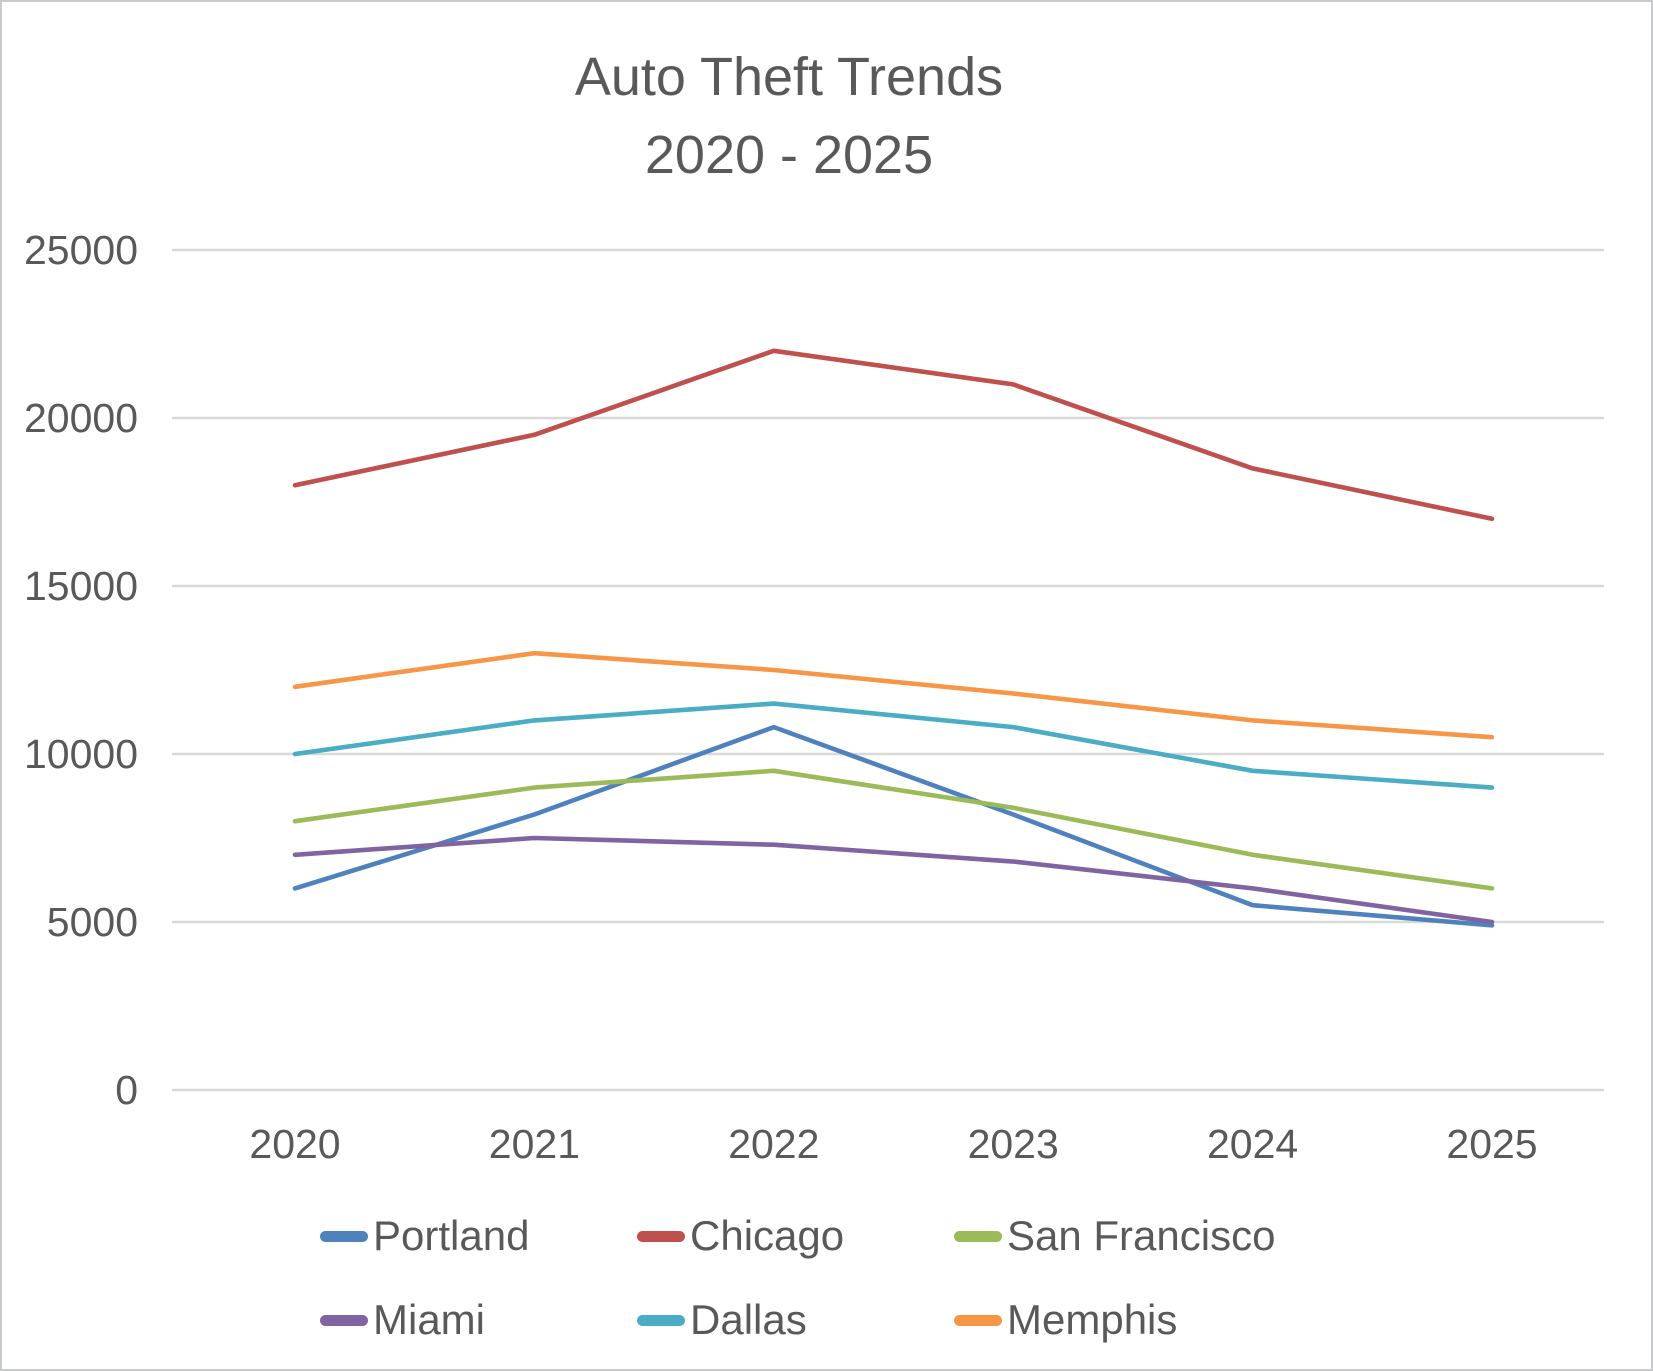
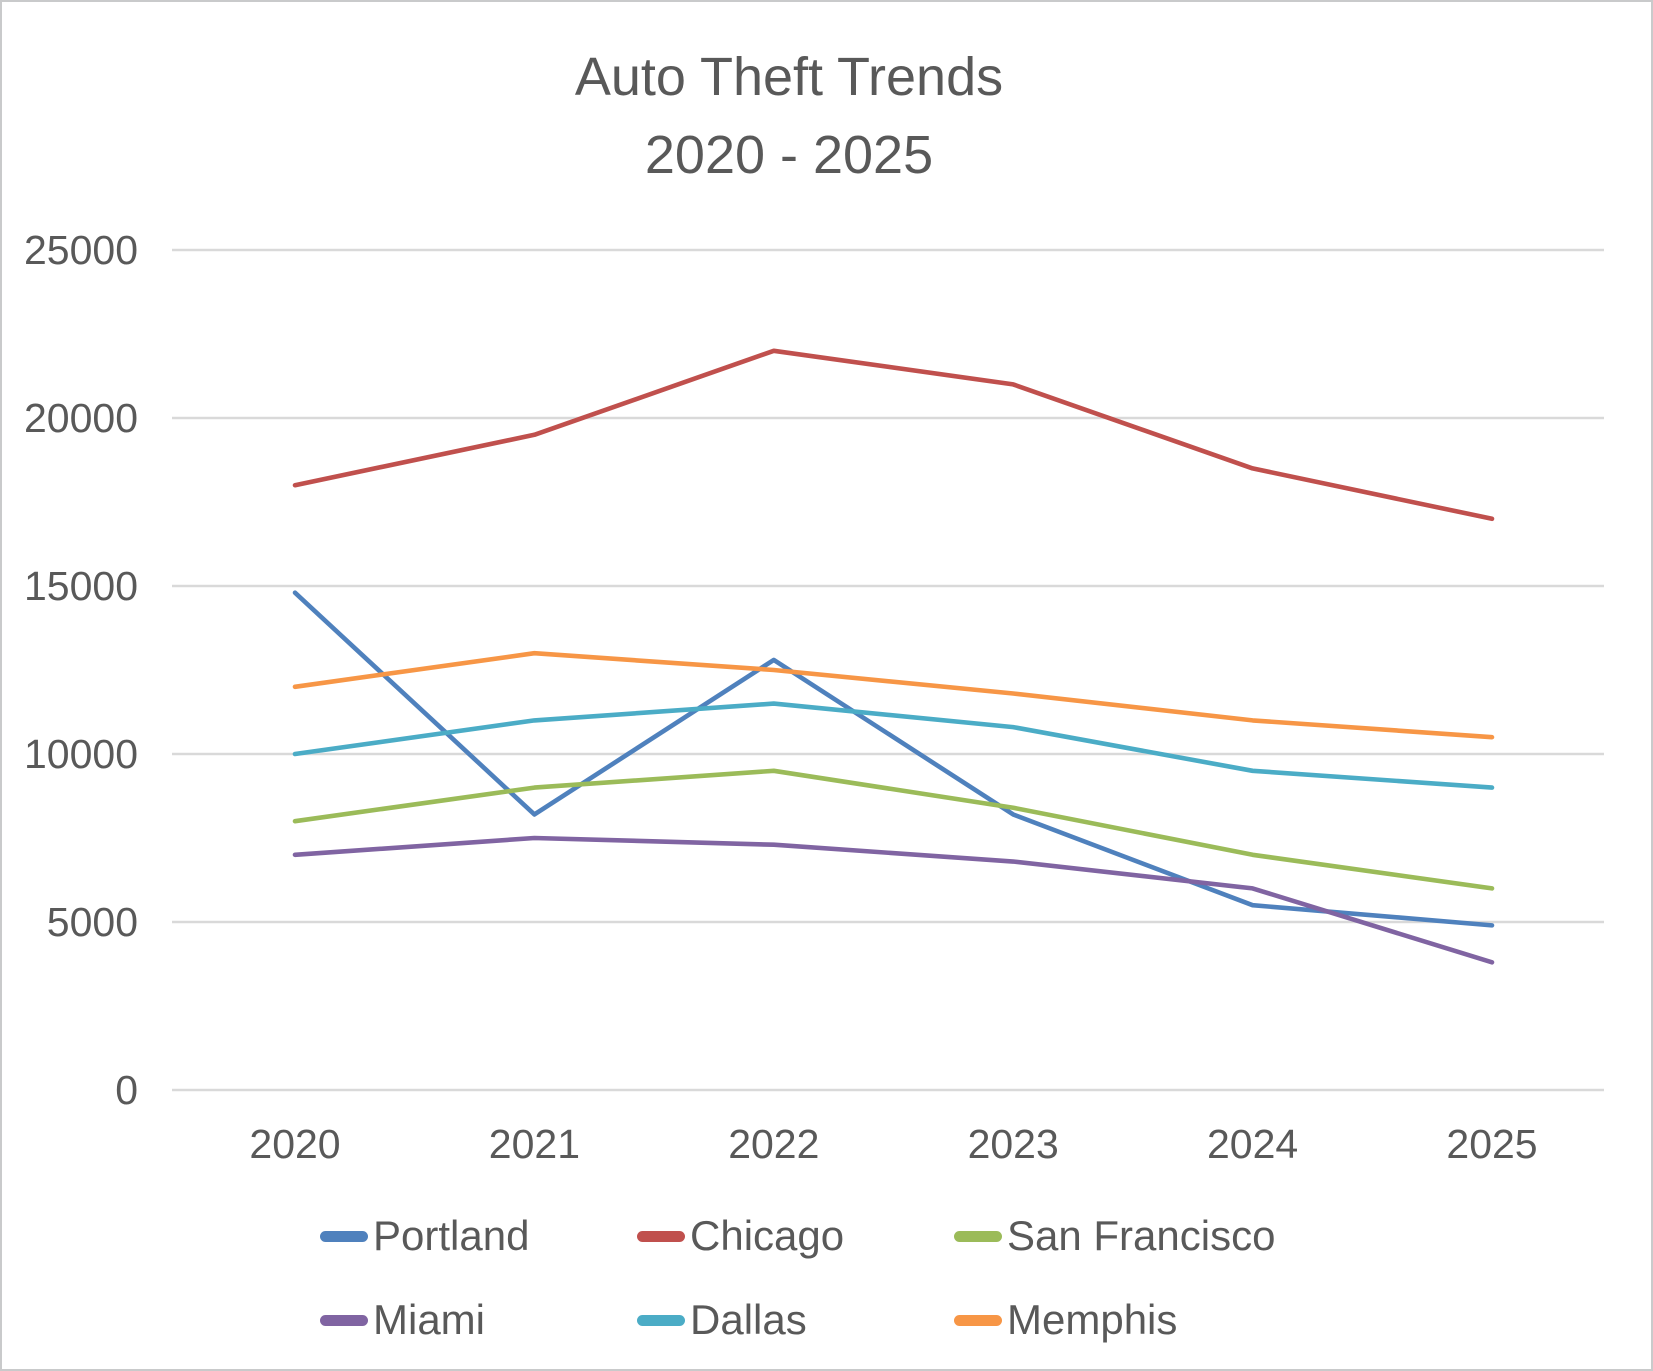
Portland/2020: 6000 -> 14800
Portland/2022: 10800 -> 12800
Miami/2025: 5000 -> 3800
